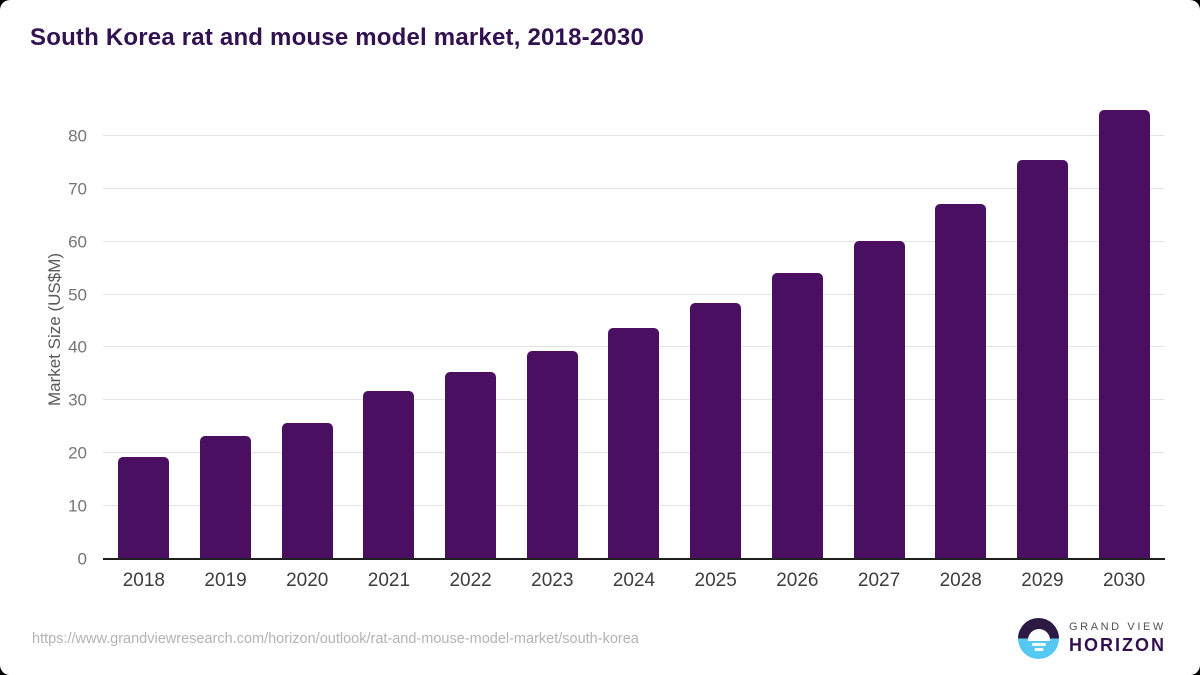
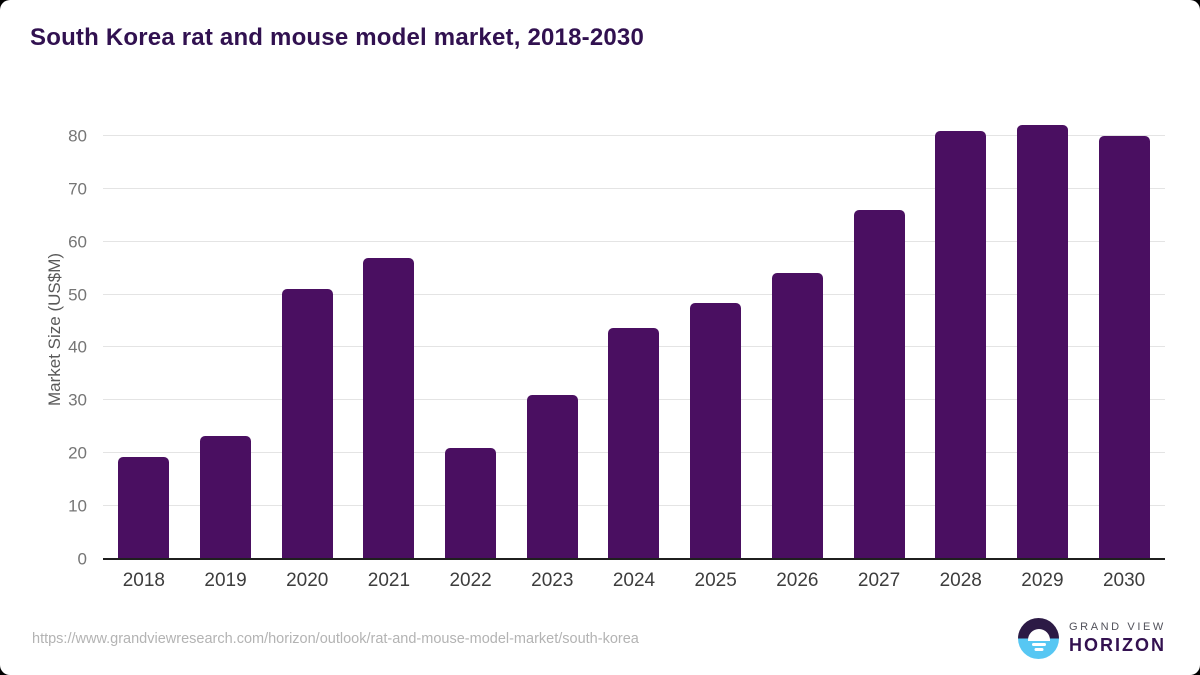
2020: 26 -> 51
2021: 32 -> 57
2022: 35 -> 21
2023: 39 -> 31
2027: 60 -> 66
2028: 67 -> 81
2029: 75 -> 82
2030: 85 -> 80
